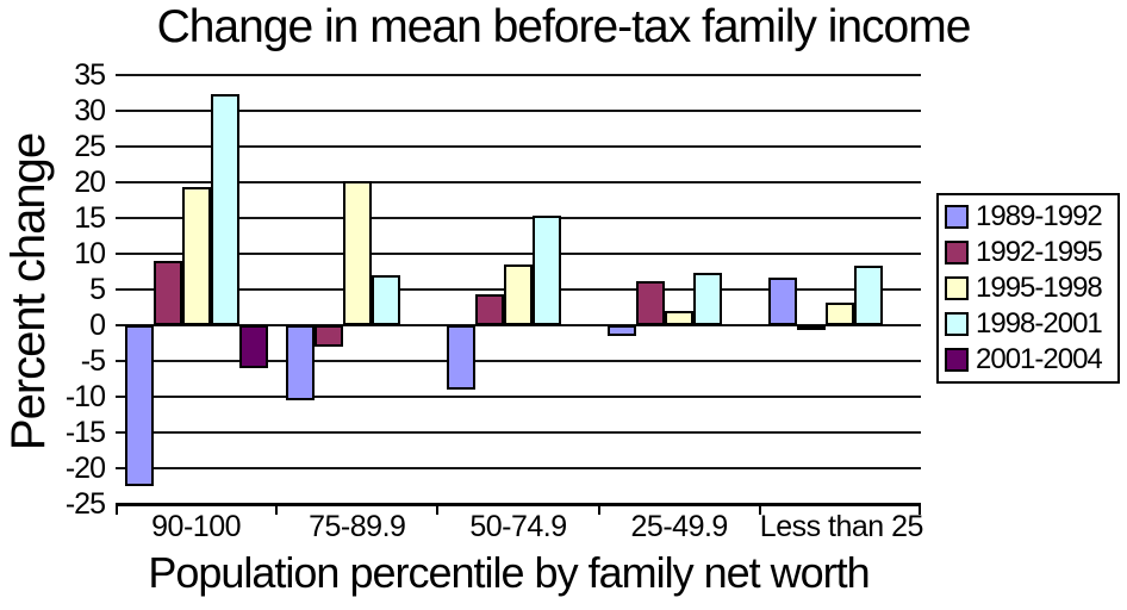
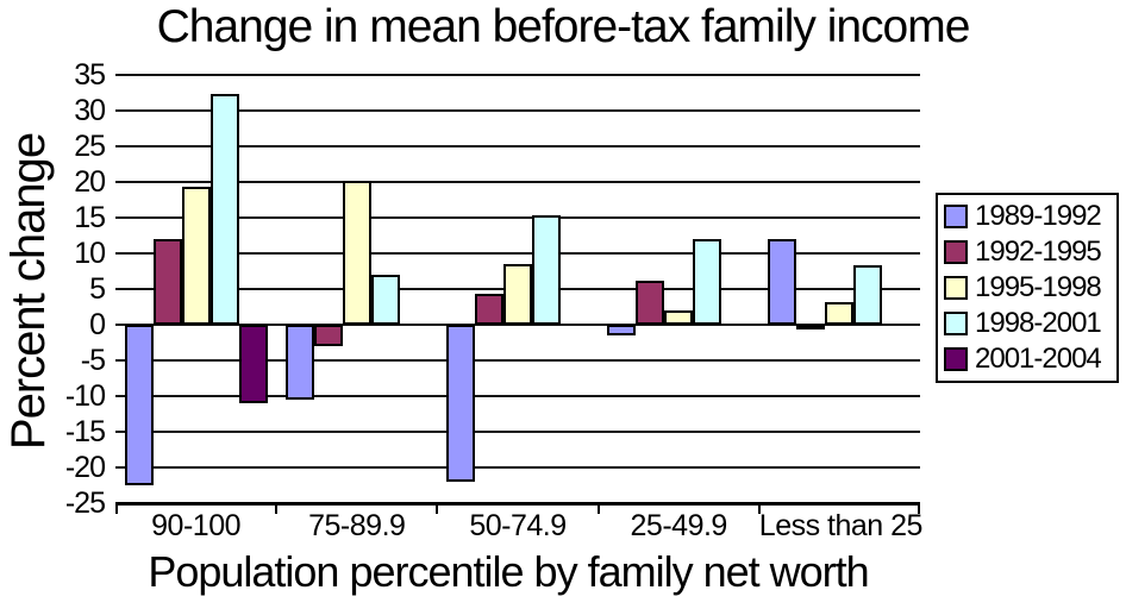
1992-1995/90-100: 9 -> 12
2001-2004/90-100: -6 -> -11
1989-1992/50-74.9: -9 -> -22
1998-2001/25-49.9: 7 -> 12
1989-1992/Less than 25: 7 -> 12
